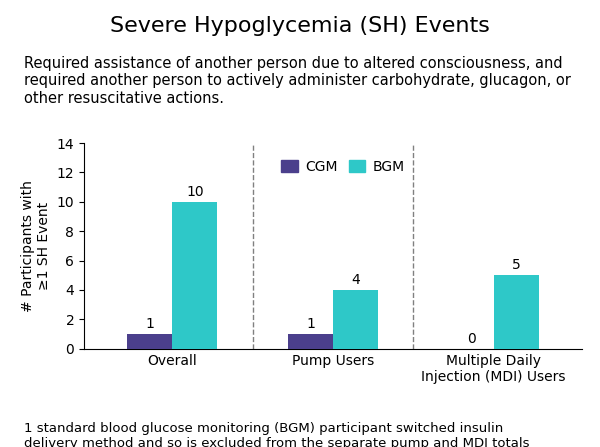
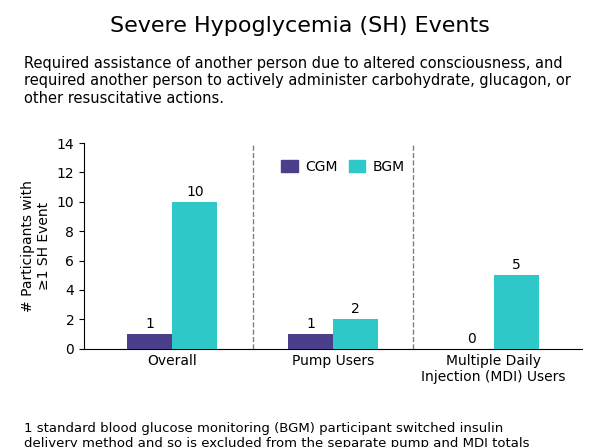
BGM/Pump Users: 4 -> 2
